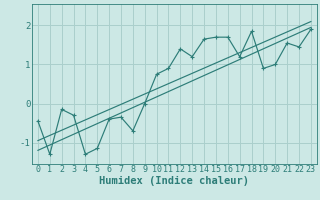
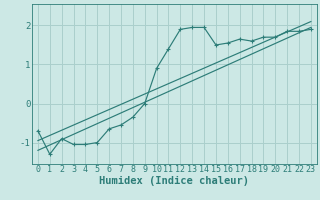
0: -0.45 -> -0.70
2: -0.15 -> -0.90
3: -0.30 -> -1.05
4: -1.30 -> -1.05
5: -1.15 -> -1.00
6: -0.40 -> -0.65
7: -0.35 -> -0.55
8: -0.70 -> -0.35
10: 0.75 -> 0.90
11: 0.90 -> 1.40
12: 1.40 -> 1.90
13: 1.20 -> 1.95
14: 1.65 -> 1.95
15: 1.70 -> 1.50
16: 1.70 -> 1.55
17: 1.20 -> 1.65
18: 1.85 -> 1.60
19: 0.90 -> 1.70
20: 1.00 -> 1.70
21: 1.55 -> 1.85
22: 1.45 -> 1.85
